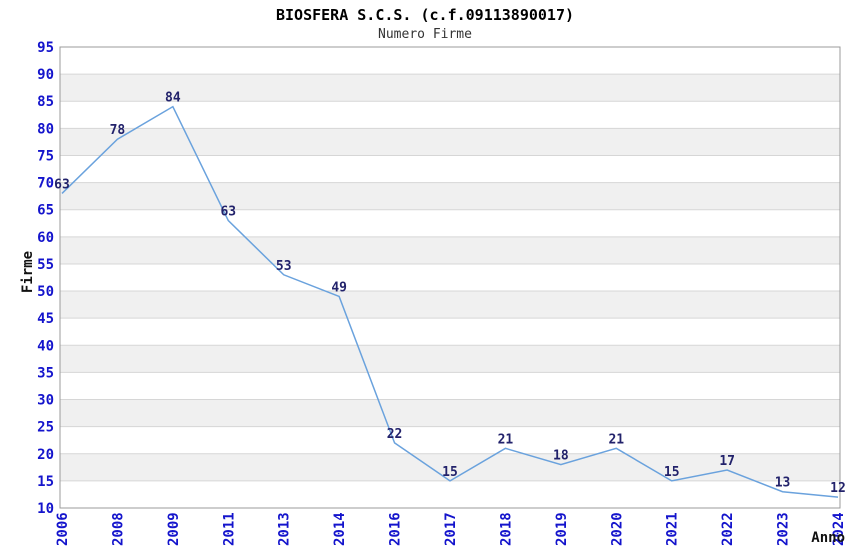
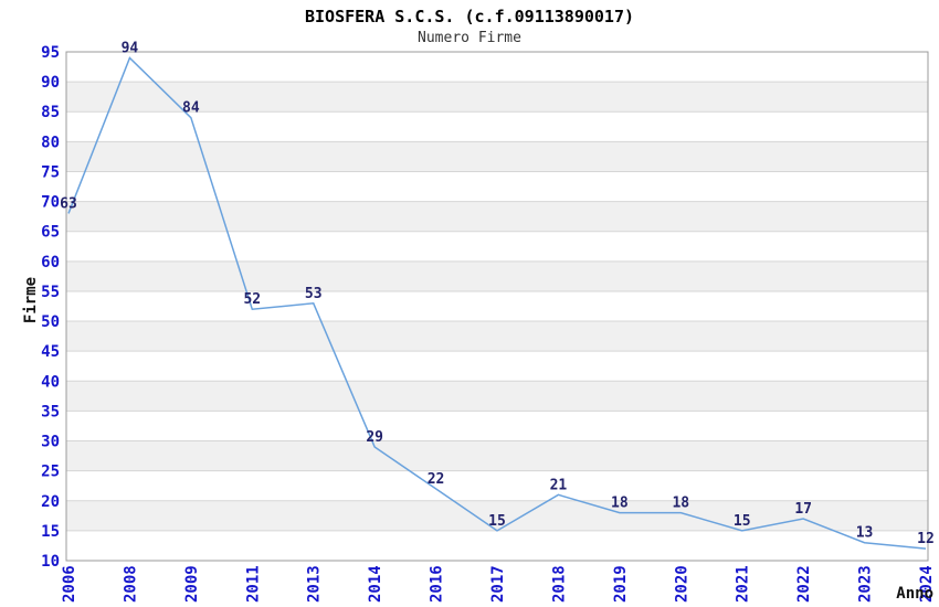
2008: 78 -> 94
2011: 63 -> 52
2014: 49 -> 29
2020: 21 -> 18
